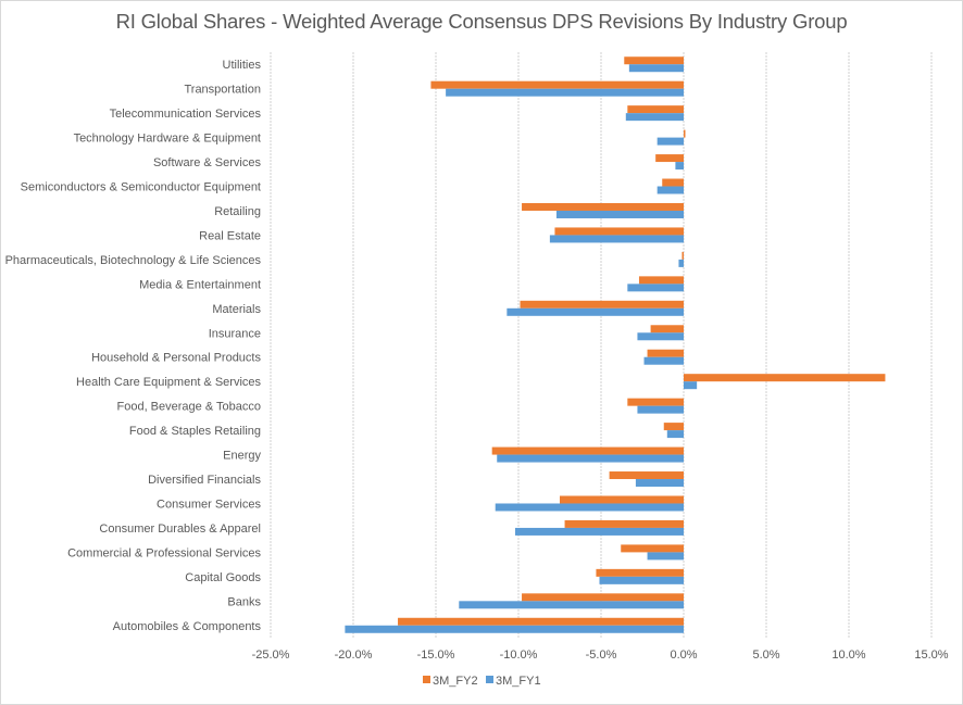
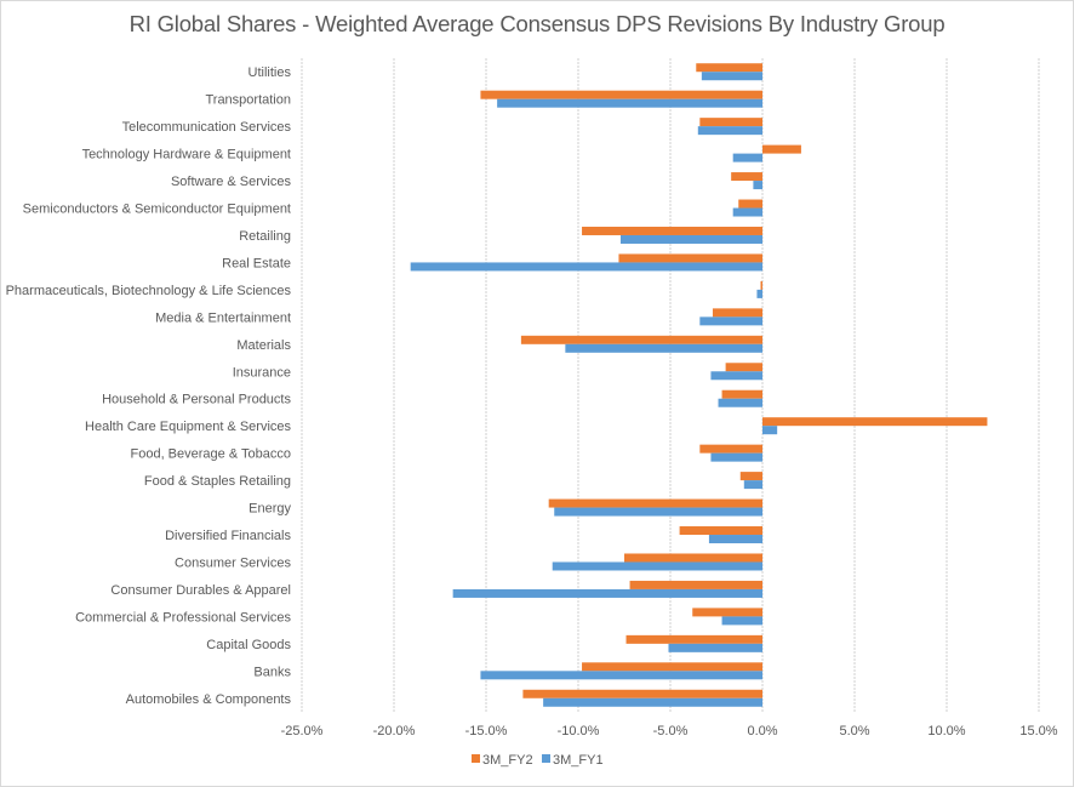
3M_FY2/Technology Hardware & Equipment: 0.1% -> 2.1%
3M_FY1/Real Estate: -8.1% -> -19.1%
3M_FY2/Materials: -9.9% -> -13.1%
3M_FY1/Consumer Durables & Apparel: -10.2% -> -16.8%
3M_FY2/Capital Goods: -5.3% -> -7.4%
3M_FY1/Banks: -13.6% -> -15.3%
3M_FY2/Automobiles & Components: -17.3% -> -13.0%
3M_FY1/Automobiles & Components: -20.5% -> -11.9%
